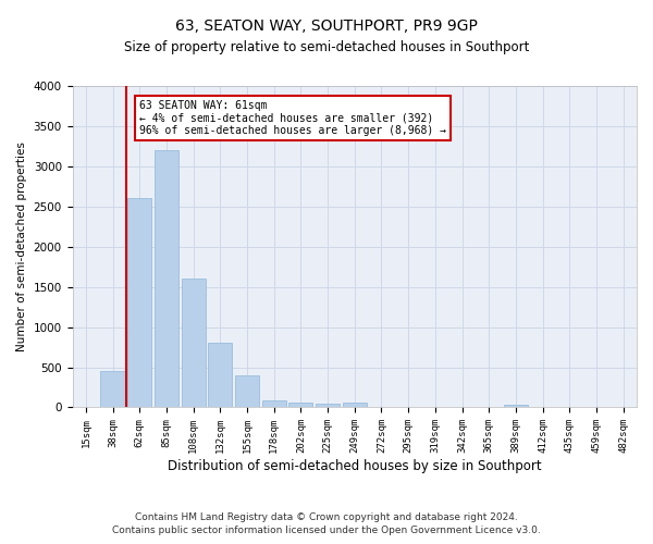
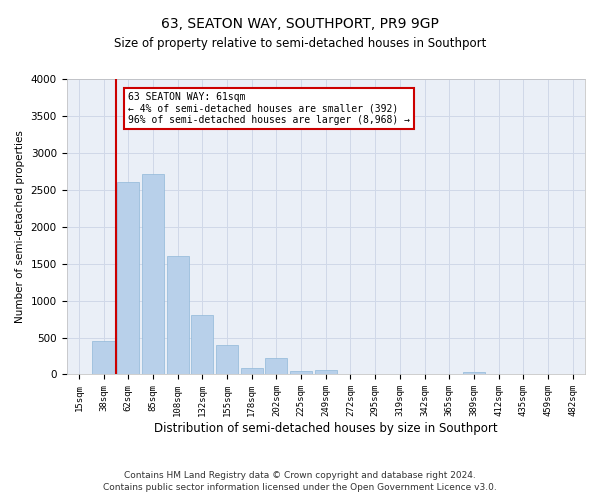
85sqm: 3200 -> 2720
202sqm: 60 -> 220
